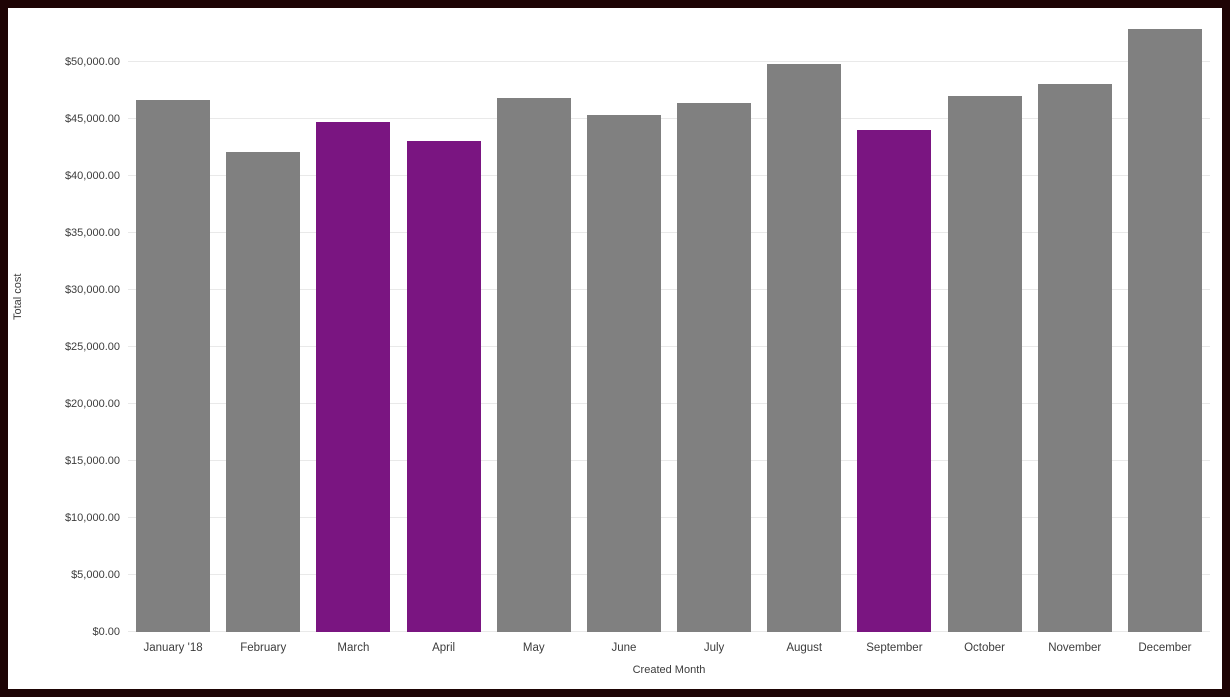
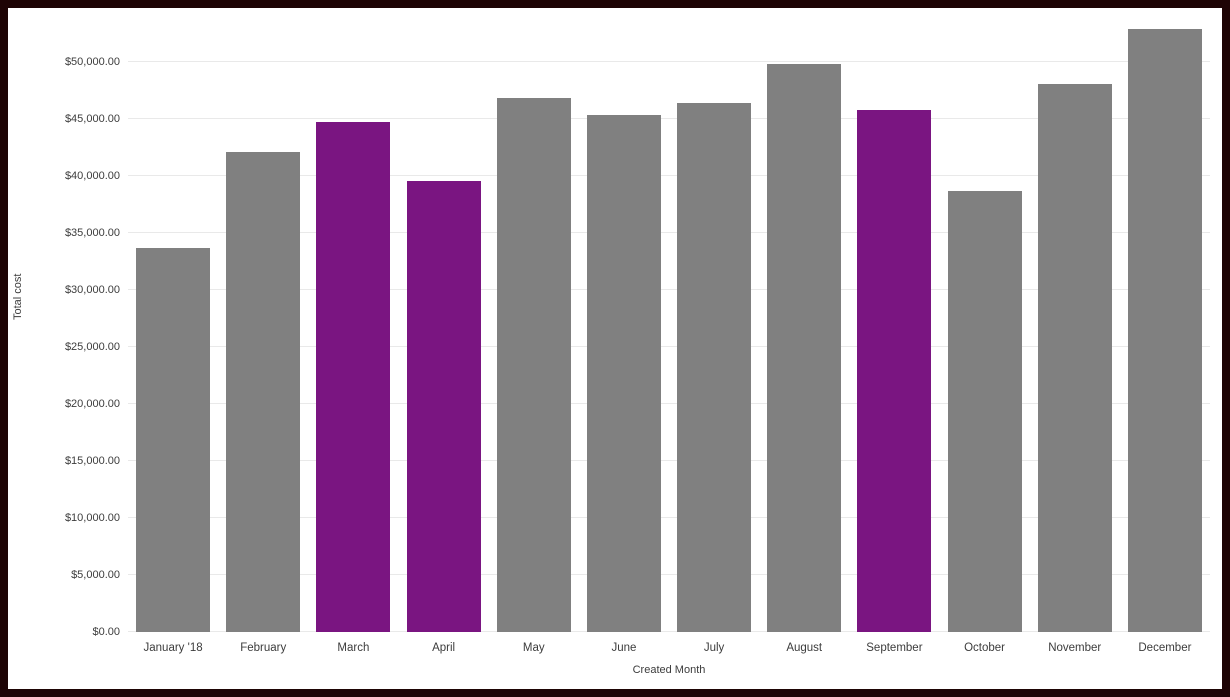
January '18: $46600 -> $33700
April: $43000 -> $39500
September: $44000 -> $45800
October: $47000 -> $38700
